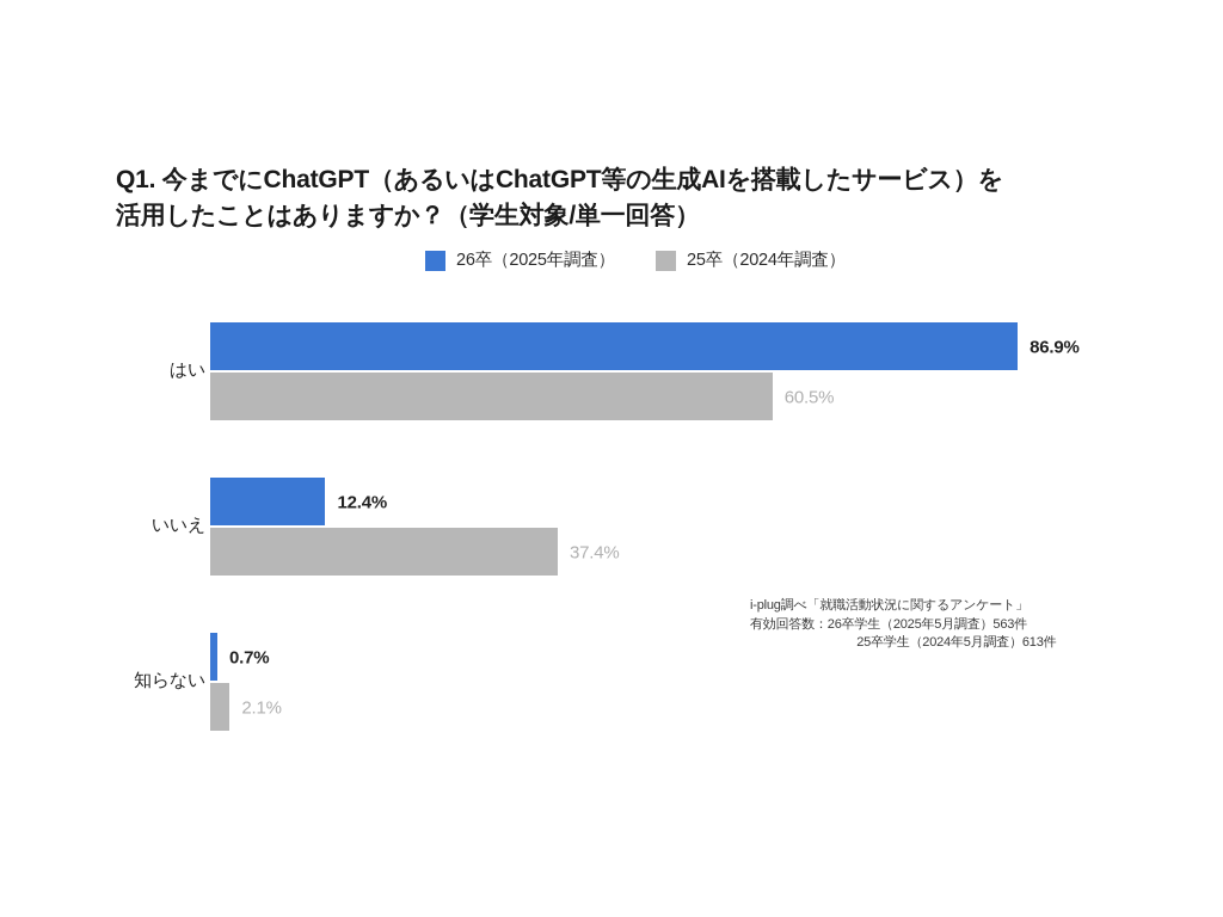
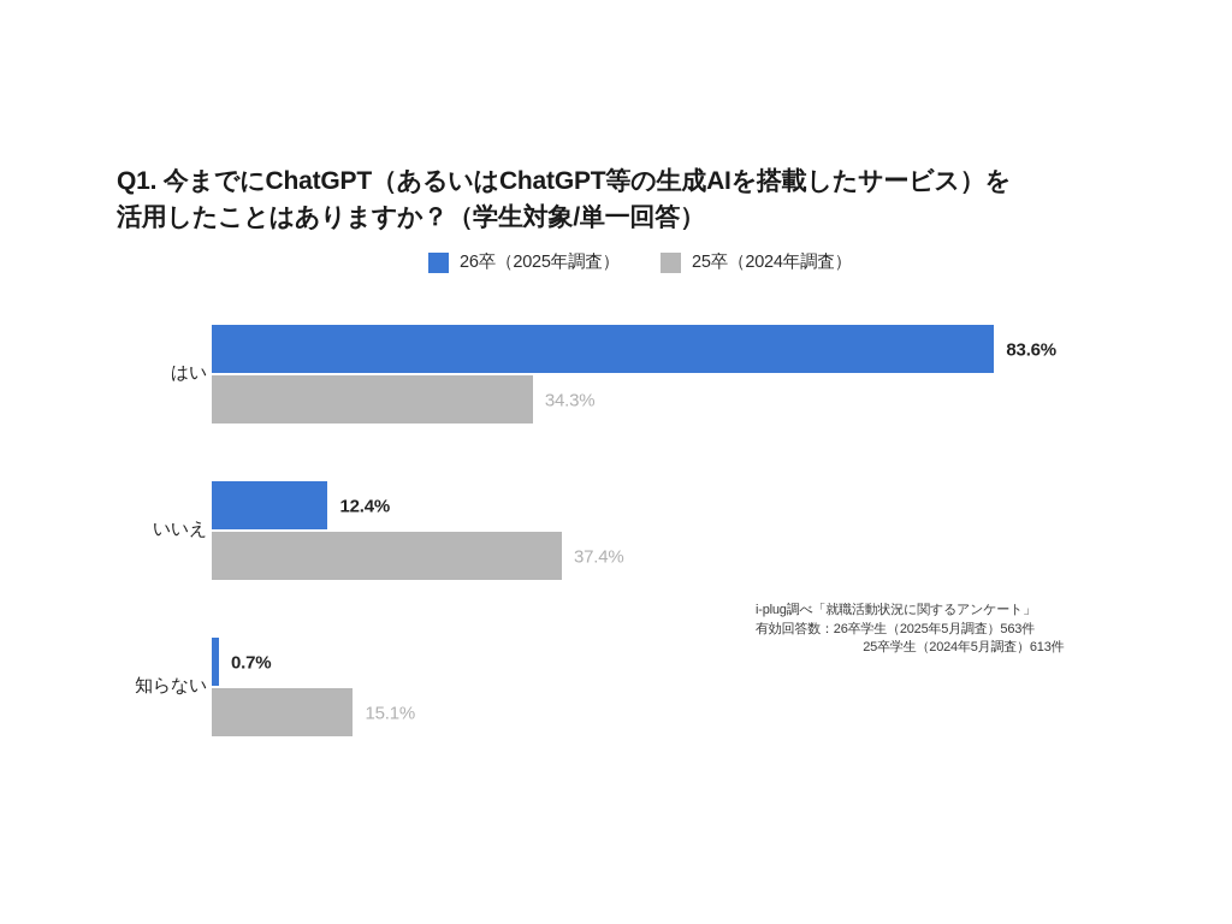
26卒（2025年調査）/はい: 86.9% -> 83.6%
25卒（2024年調査）/はい: 60.5% -> 34.3%
25卒（2024年調査）/知らない: 2.1% -> 15.1%
